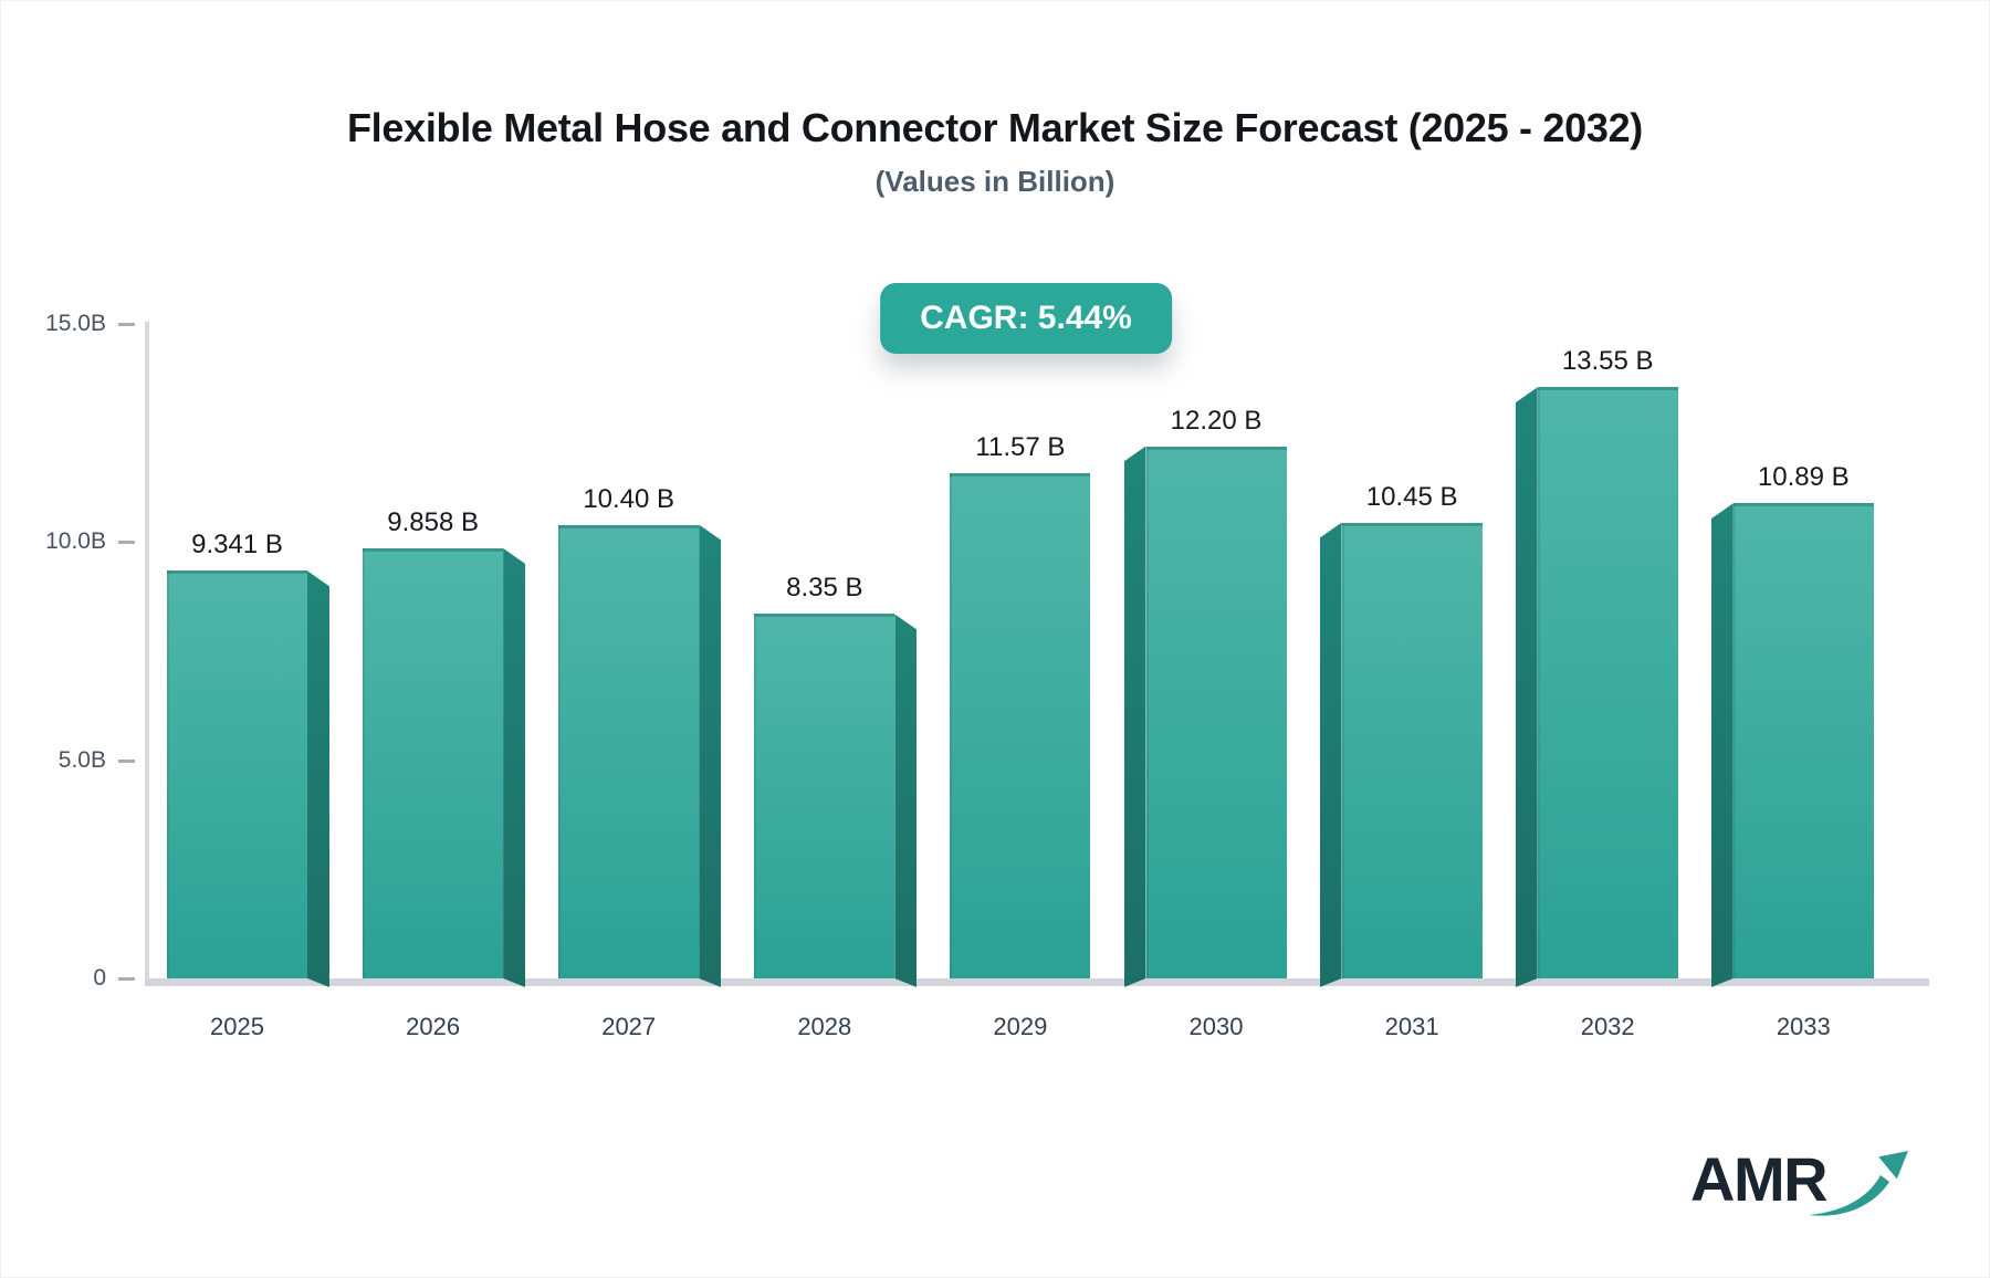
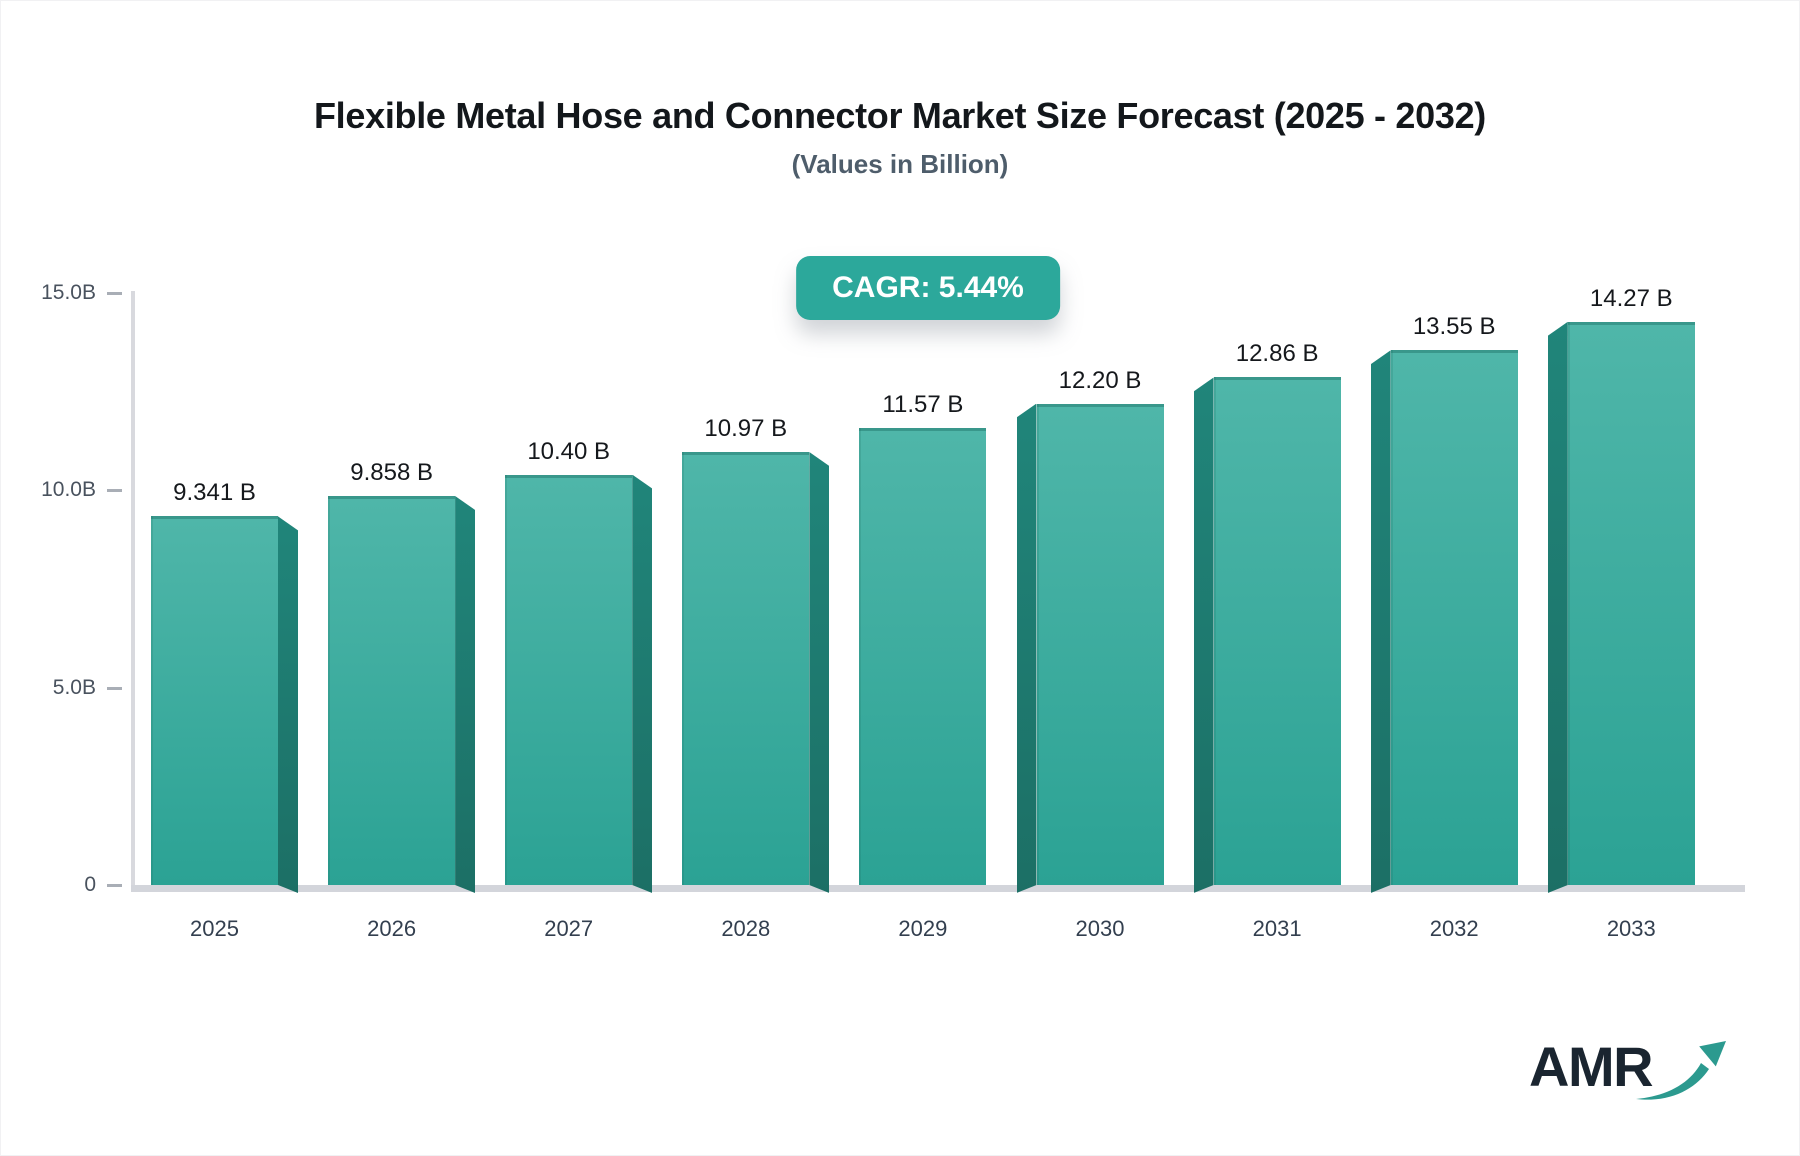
2028: 8.35 -> 10.97
2031: 10.45 -> 12.86
2033: 10.89 -> 14.27
